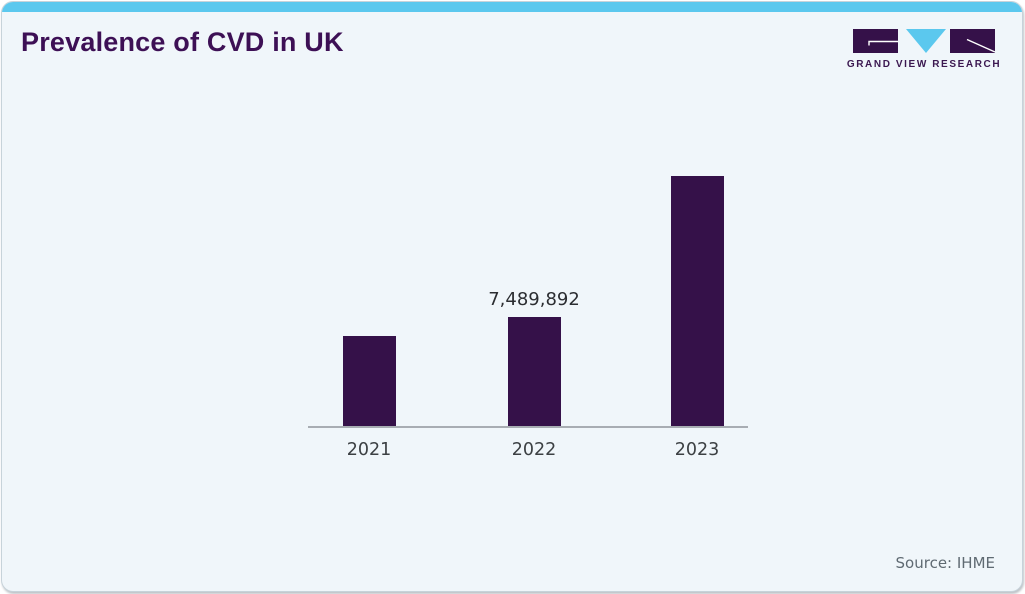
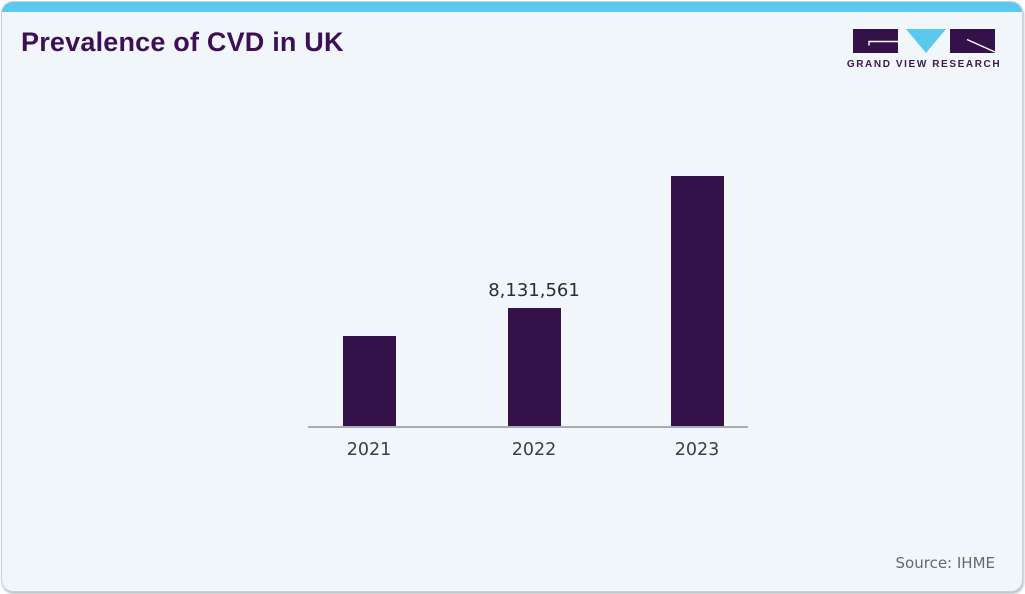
2022: 7,489,892 -> 8,131,561
